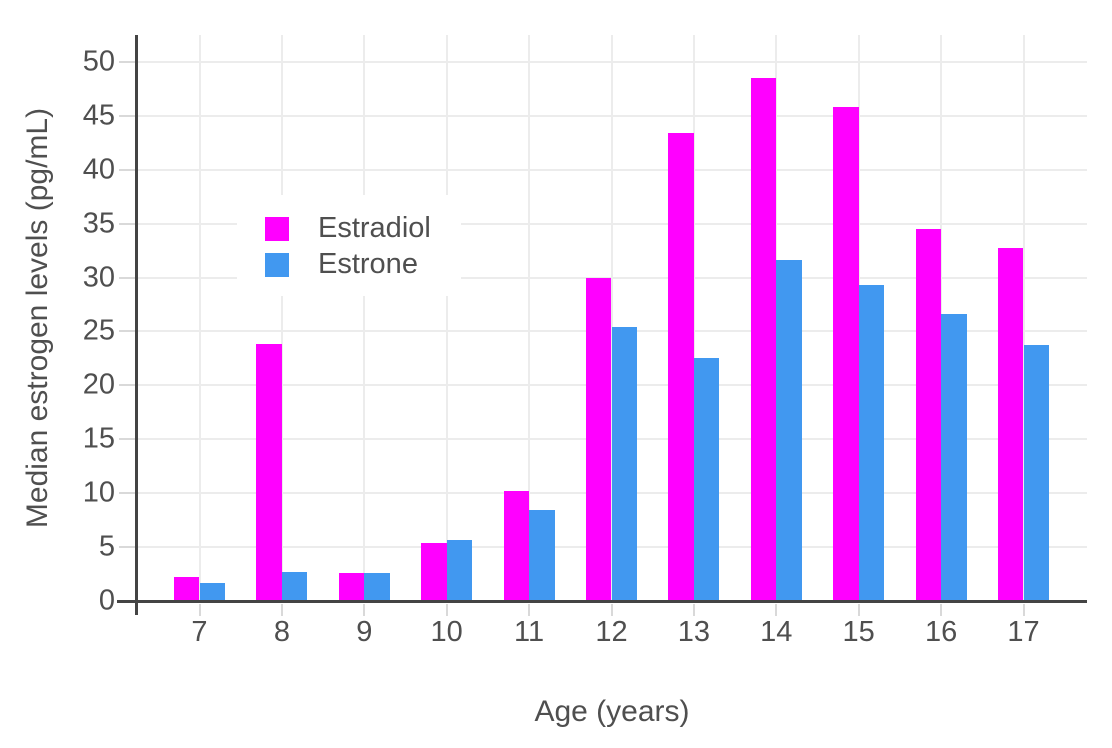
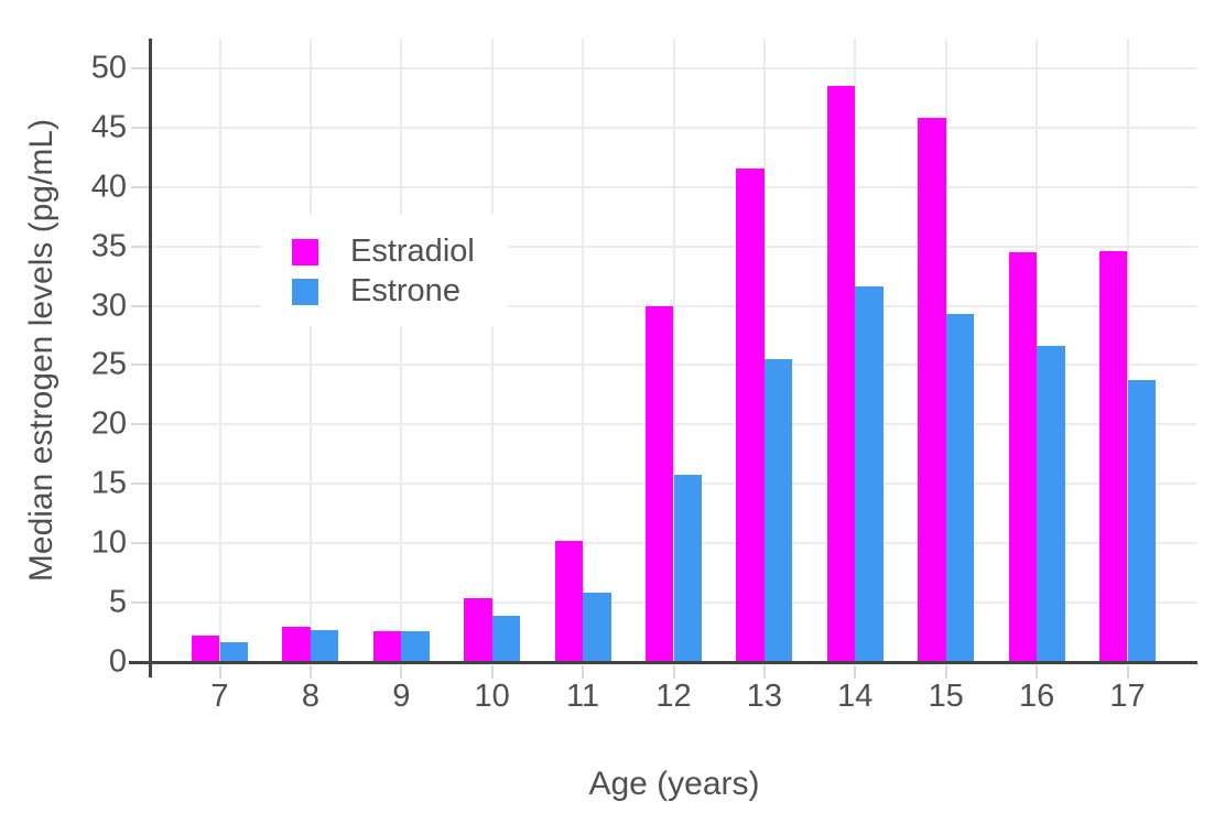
Estradiol/8: 23.8 -> 3.0
Estrone/10: 5.7 -> 3.9
Estrone/11: 8.4 -> 5.8
Estrone/12: 25.4 -> 15.8
Estradiol/13: 43.4 -> 41.6
Estrone/13: 22.5 -> 25.5
Estradiol/17: 32.7 -> 34.6
